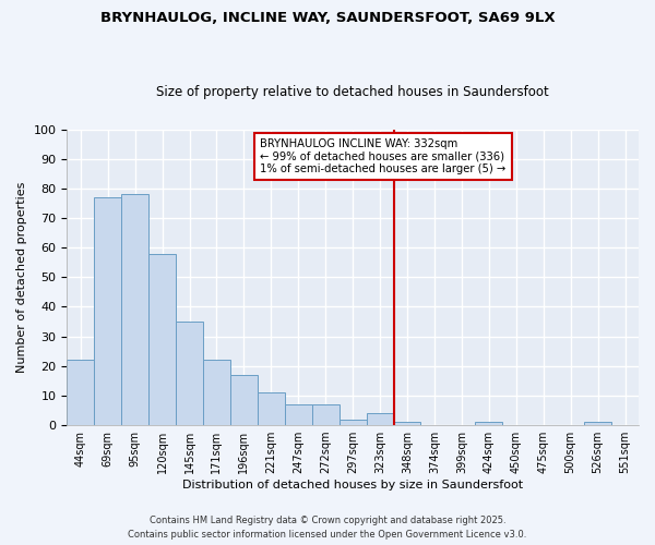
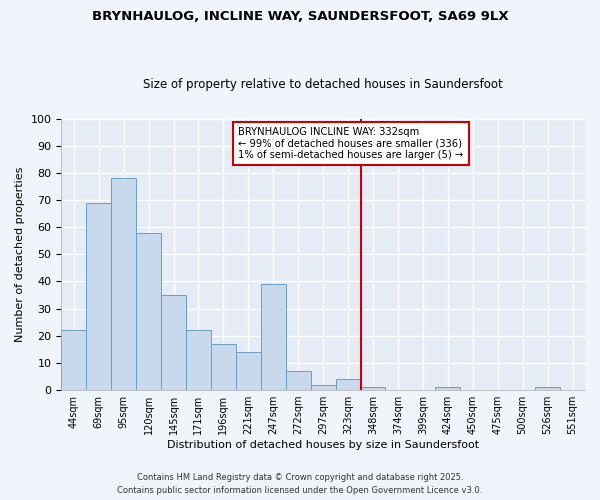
69sqm: 77 -> 69
221sqm: 11 -> 14
247sqm: 7 -> 39
